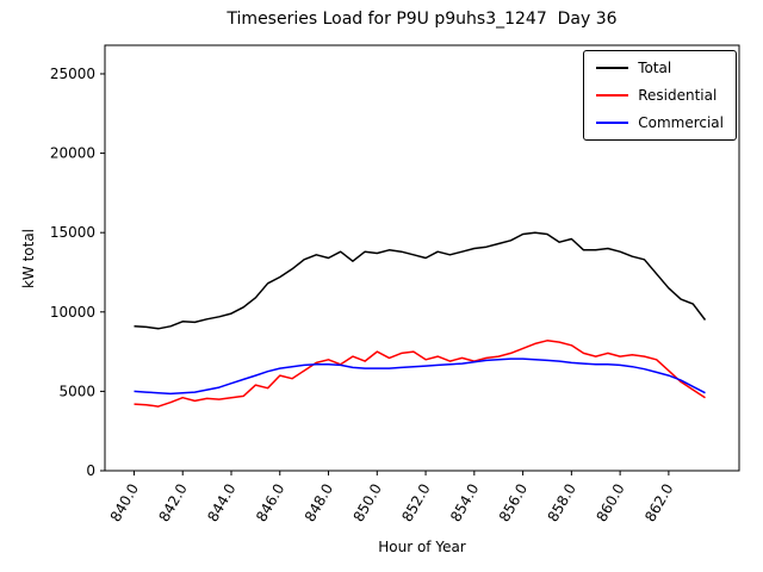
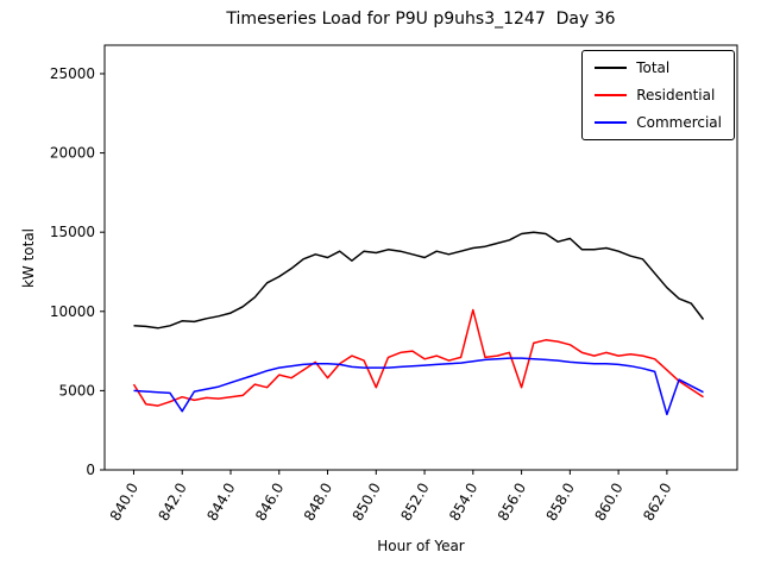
Residential/840.0: 4200 -> 5400
Commercial/842.0: 4900 -> 3700
Residential/848.0: 7000 -> 5800
Residential/850.0: 7500 -> 5200
Residential/854.0: 6900 -> 10100
Residential/856.0: 7700 -> 5200
Commercial/862.0: 6000 -> 3500
